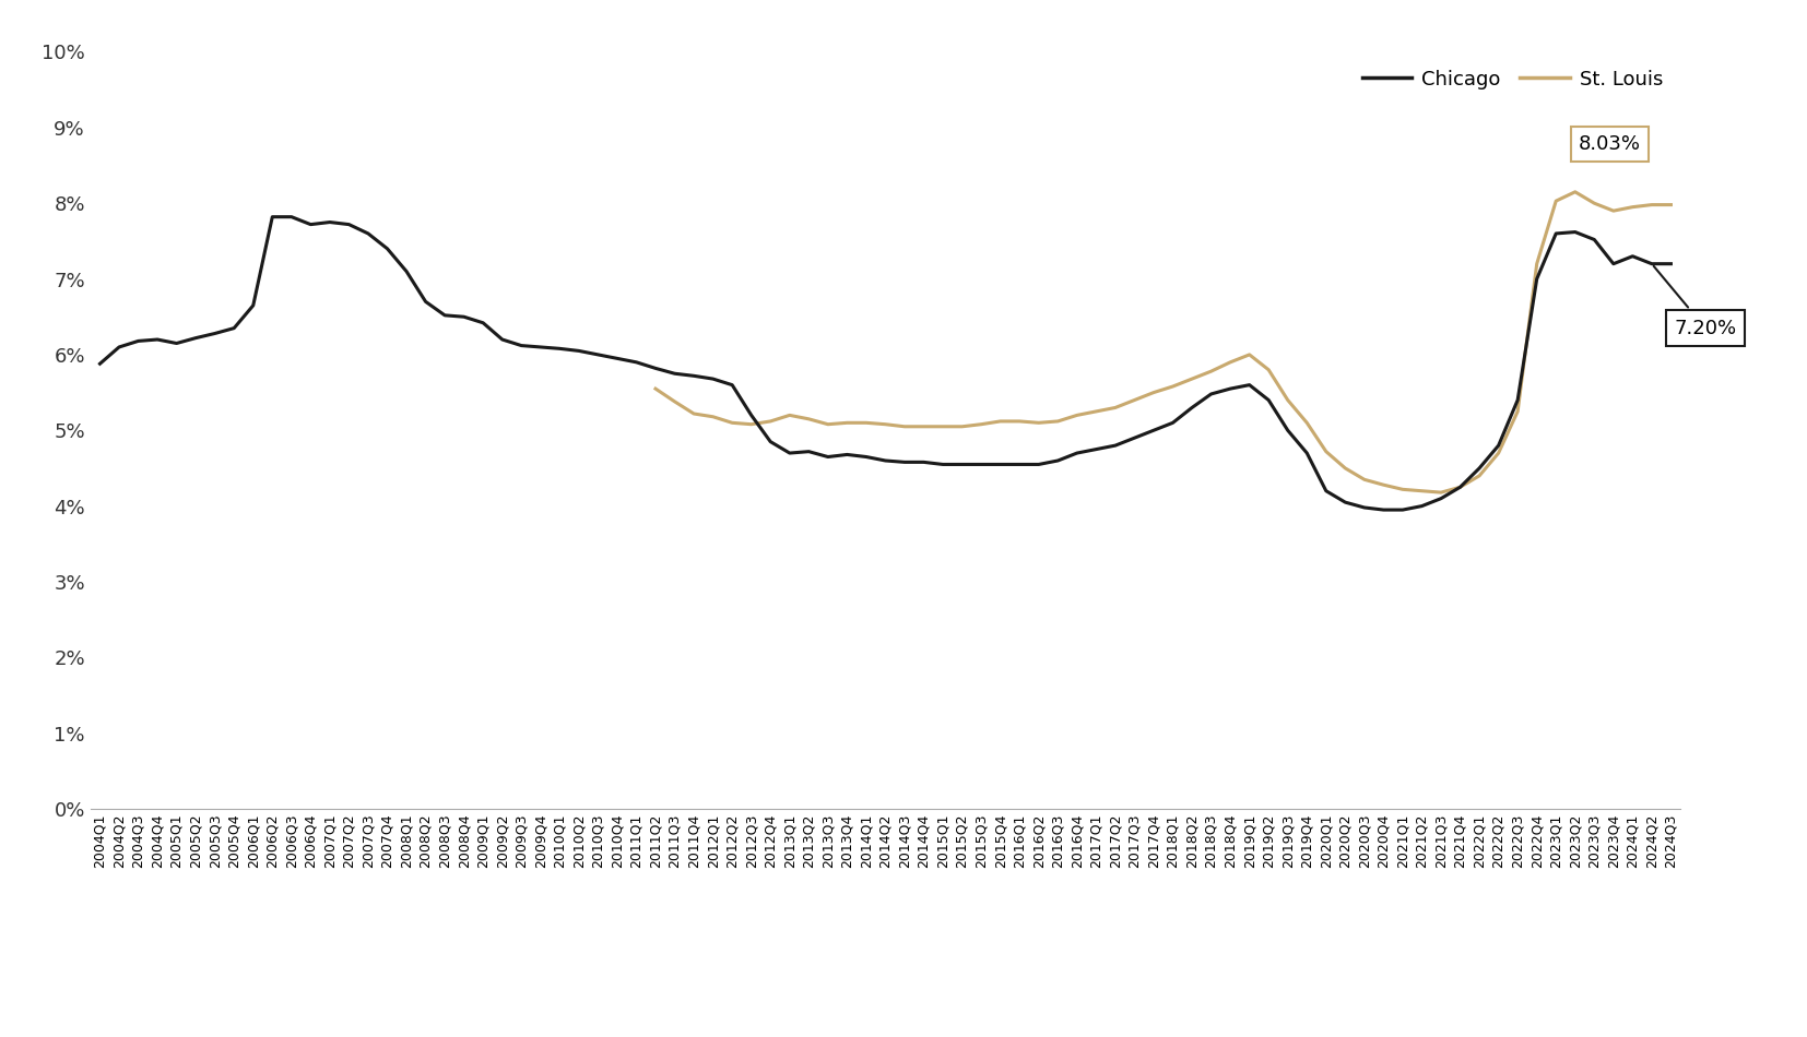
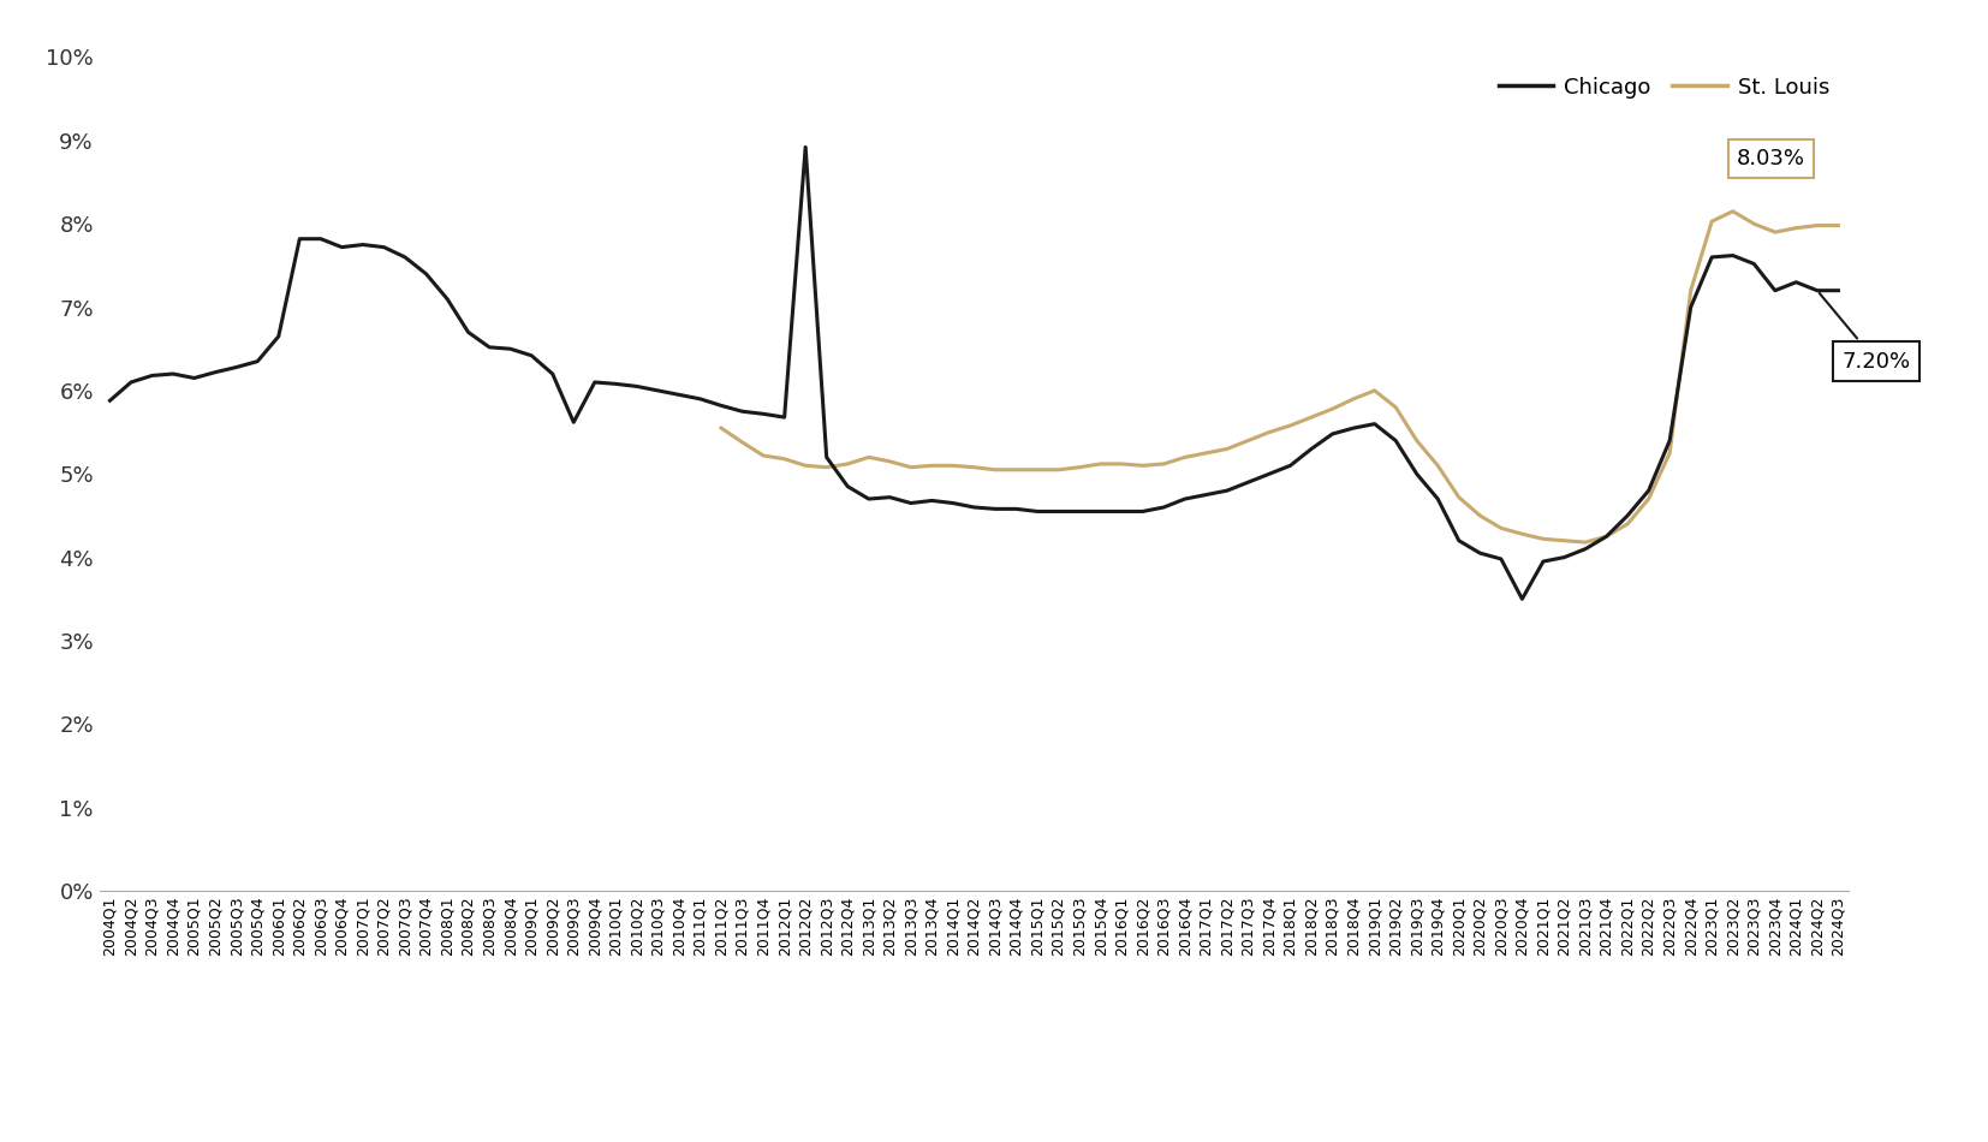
Chicago/2009Q3: 6.12% -> 5.62%
Chicago/2012Q2: 5.60% -> 8.92%
Chicago/2020Q4: 3.95% -> 3.50%
